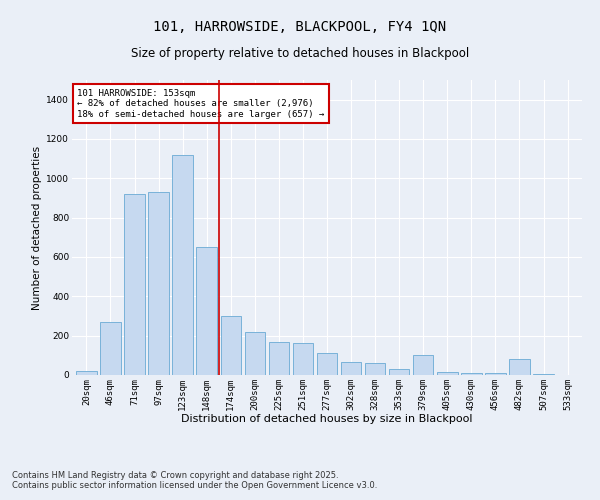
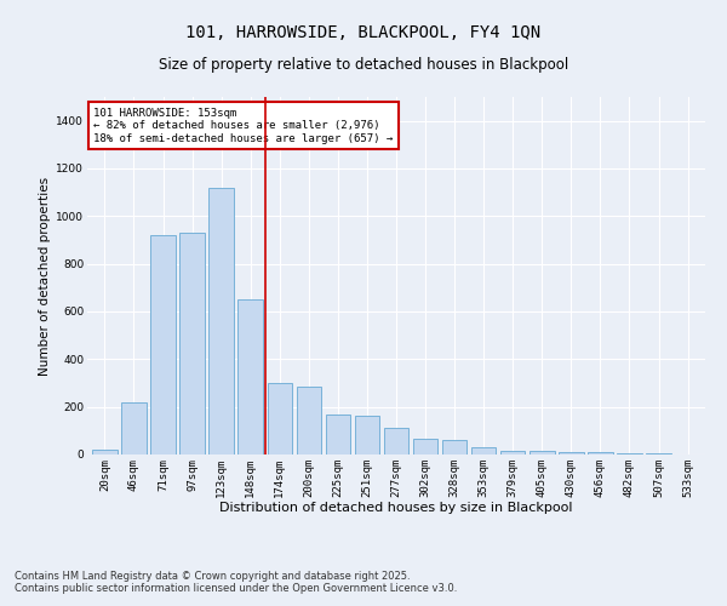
46sqm: 270 -> 220
200sqm: 220 -> 280
379sqm: 100 -> 20
482sqm: 80 -> 0
